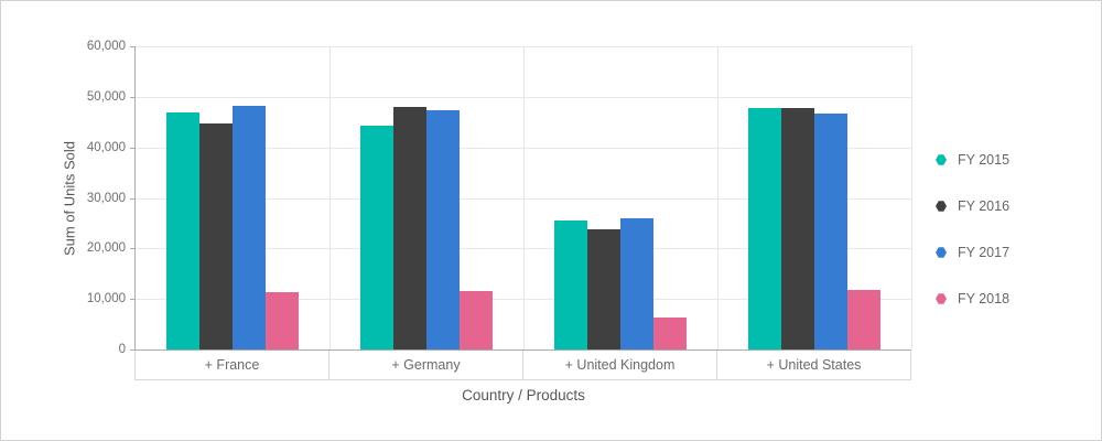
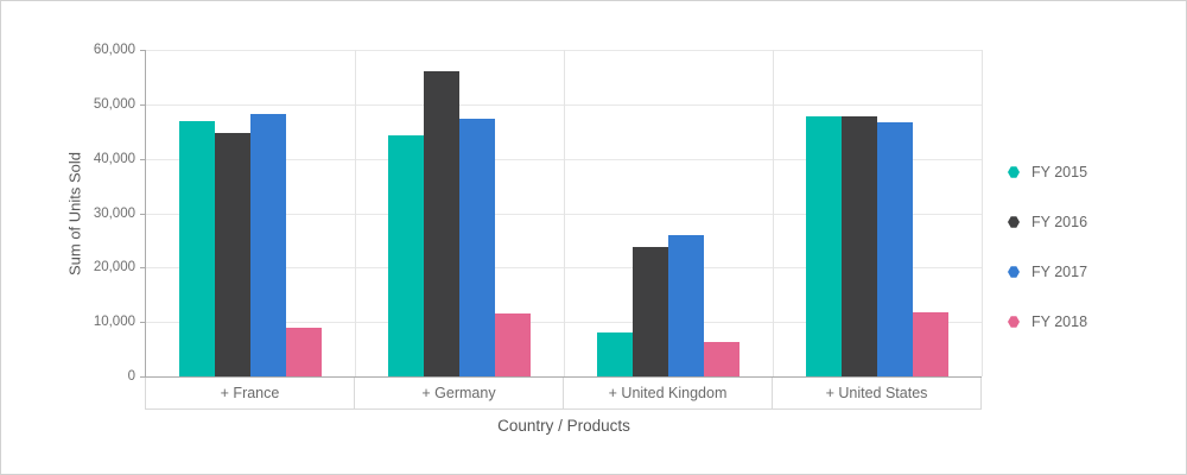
FY 2018/+ France: 11000 -> 9000
FY 2016/+ Germany: 48000 -> 56000
FY 2015/+ United Kingdom: 26000 -> 8000
